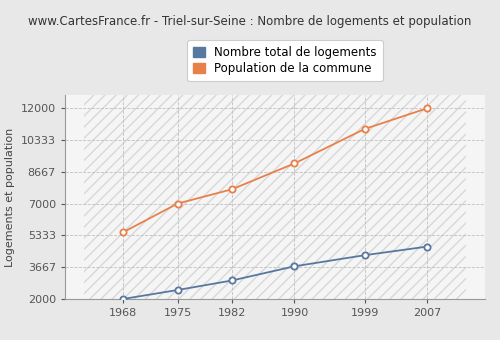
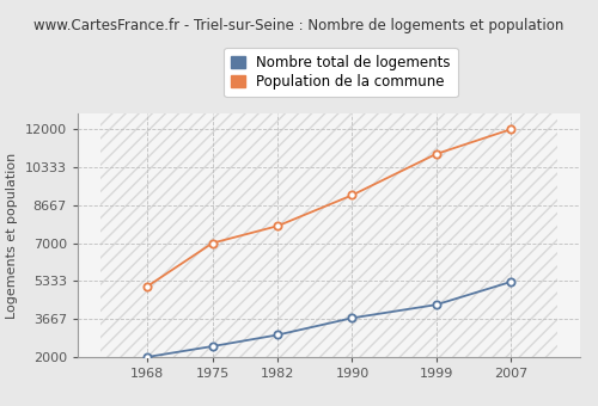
Population de la commune/1968: 5500 -> 5100
Nombre total de logements/2007: 4800 -> 5300
